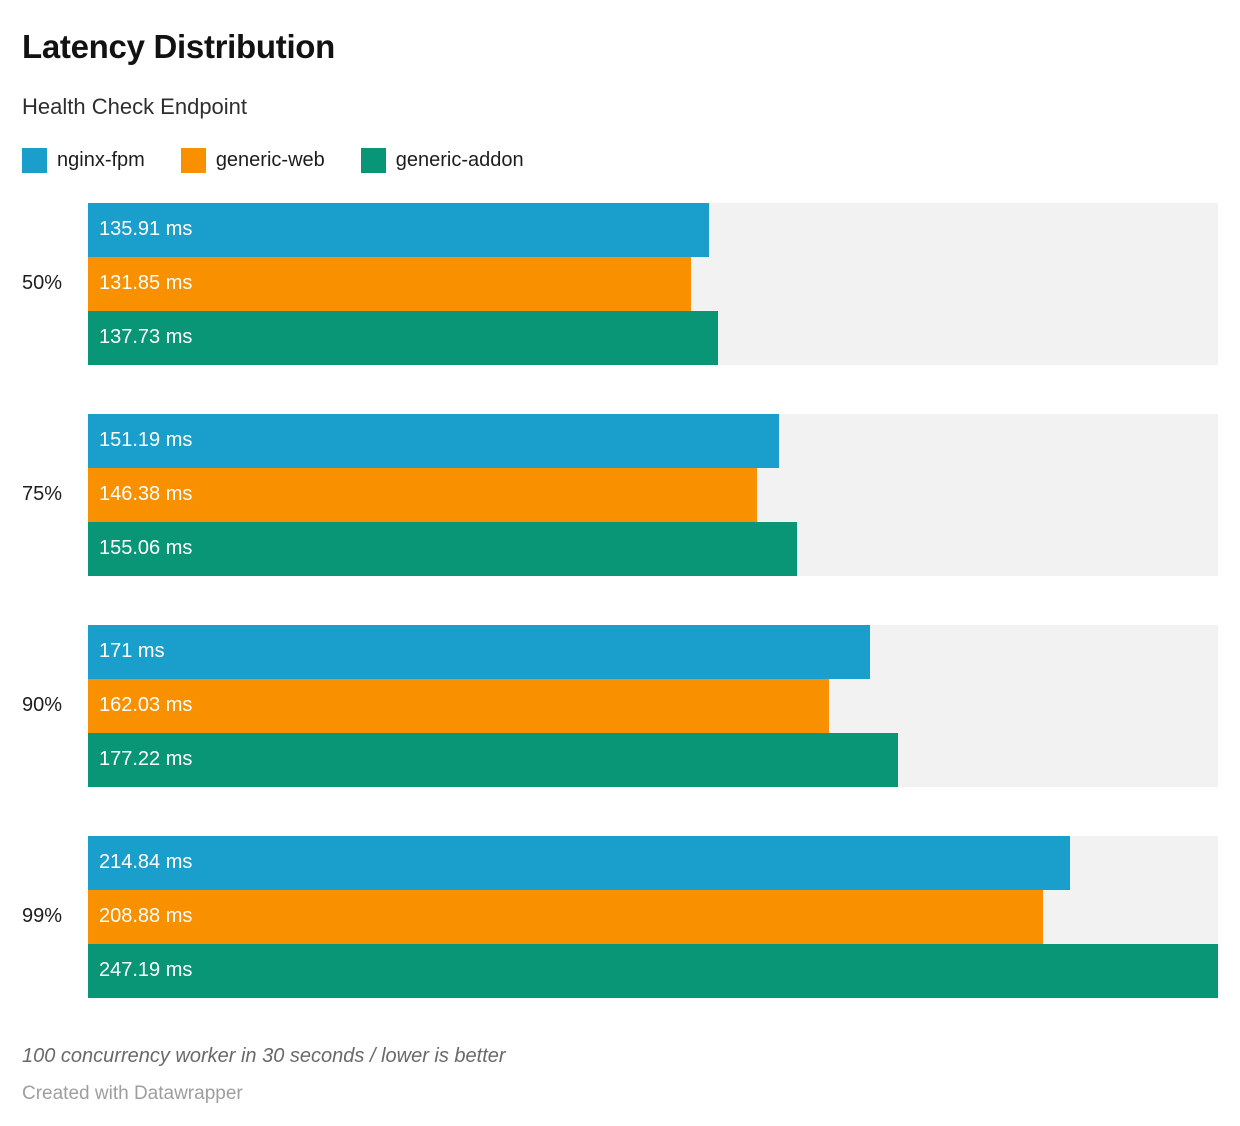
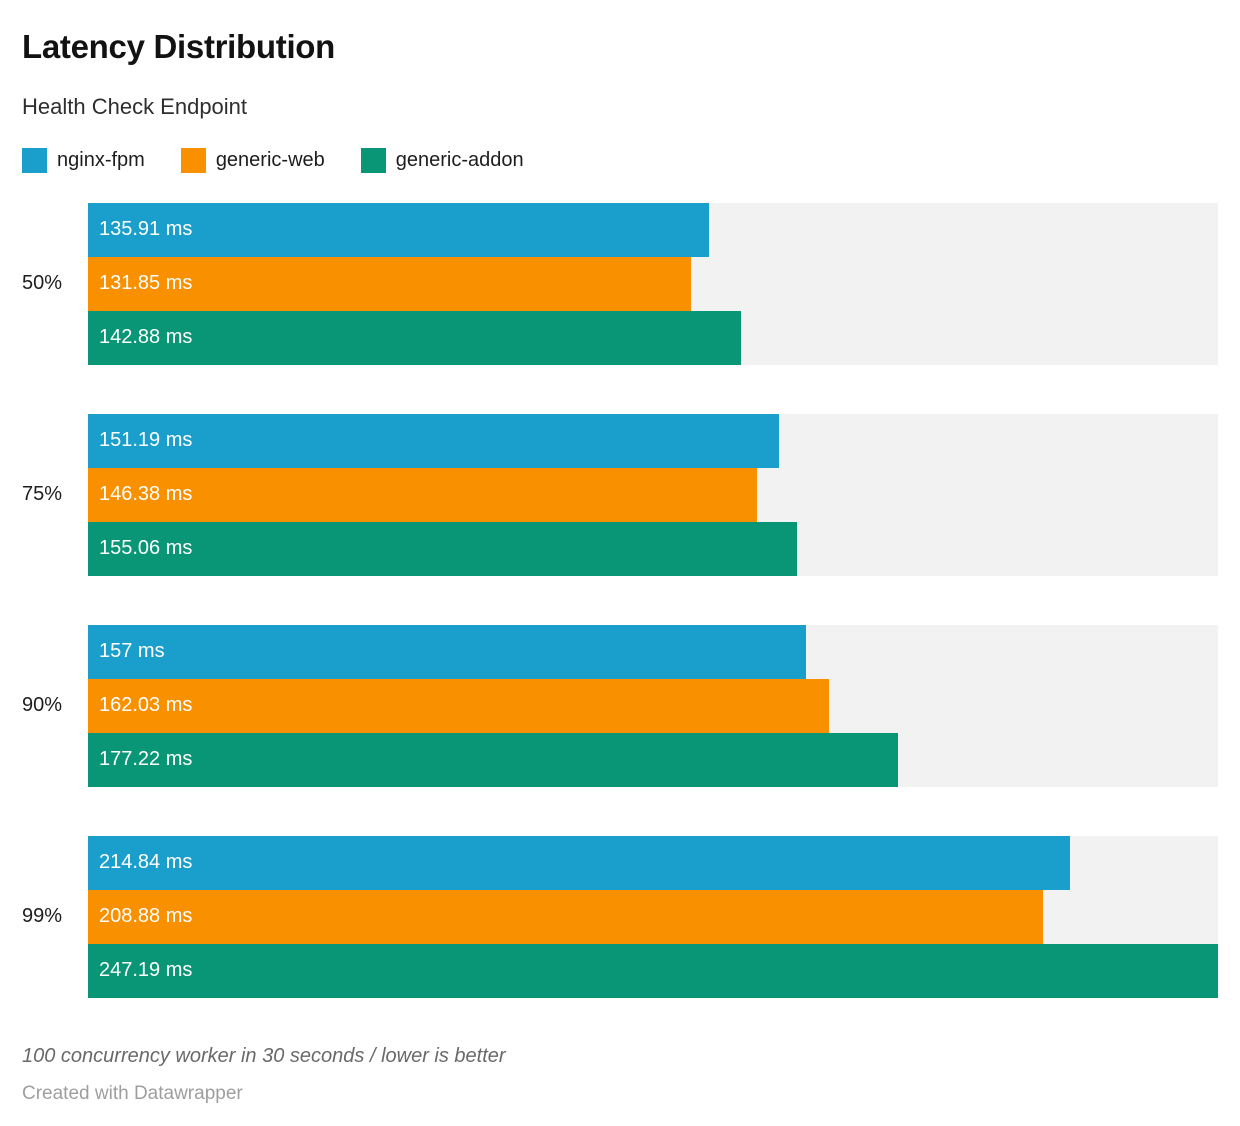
generic-addon/50%: 137.73 -> 142.88
nginx-fpm/90%: 171 -> 157
